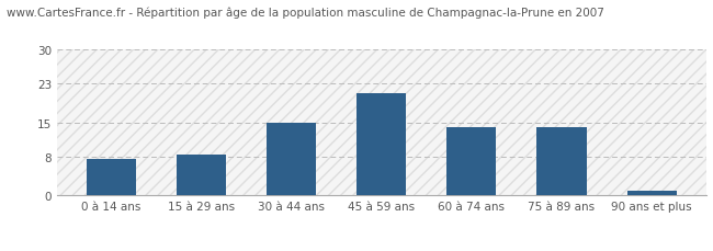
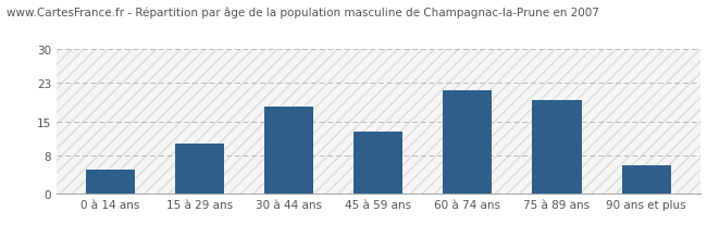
0 à 14 ans: 7.5 -> 5.0
15 à 29 ans: 8.5 -> 10.5
30 à 44 ans: 15.0 -> 18.0
45 à 59 ans: 21.0 -> 13.0
60 à 74 ans: 14.0 -> 21.5
75 à 89 ans: 14.0 -> 19.5
90 ans et plus: 1.0 -> 6.0
